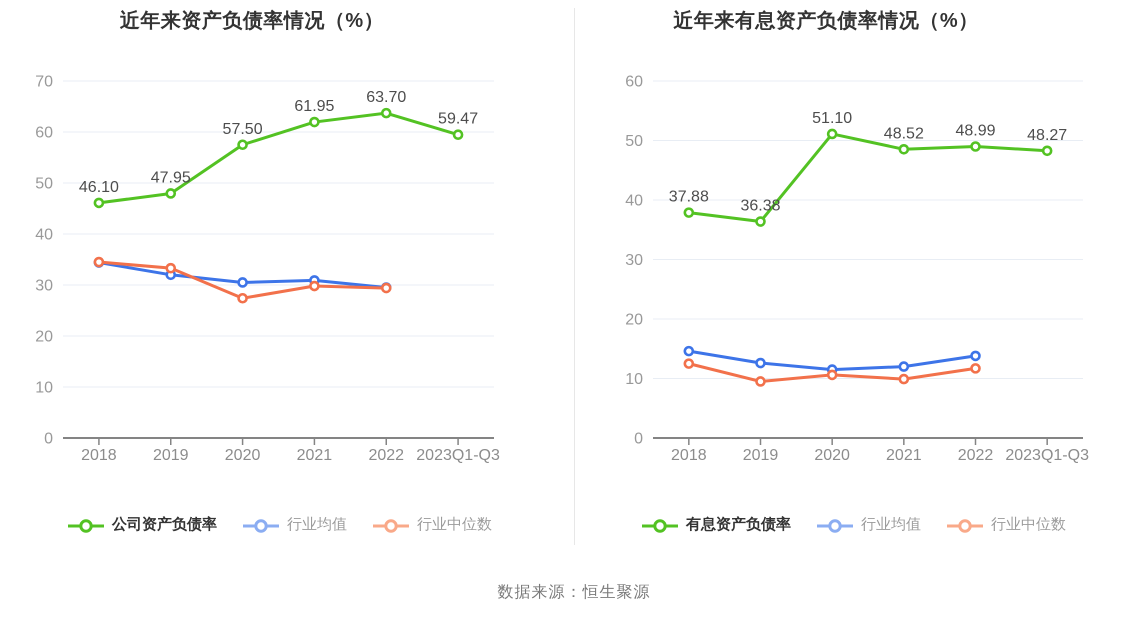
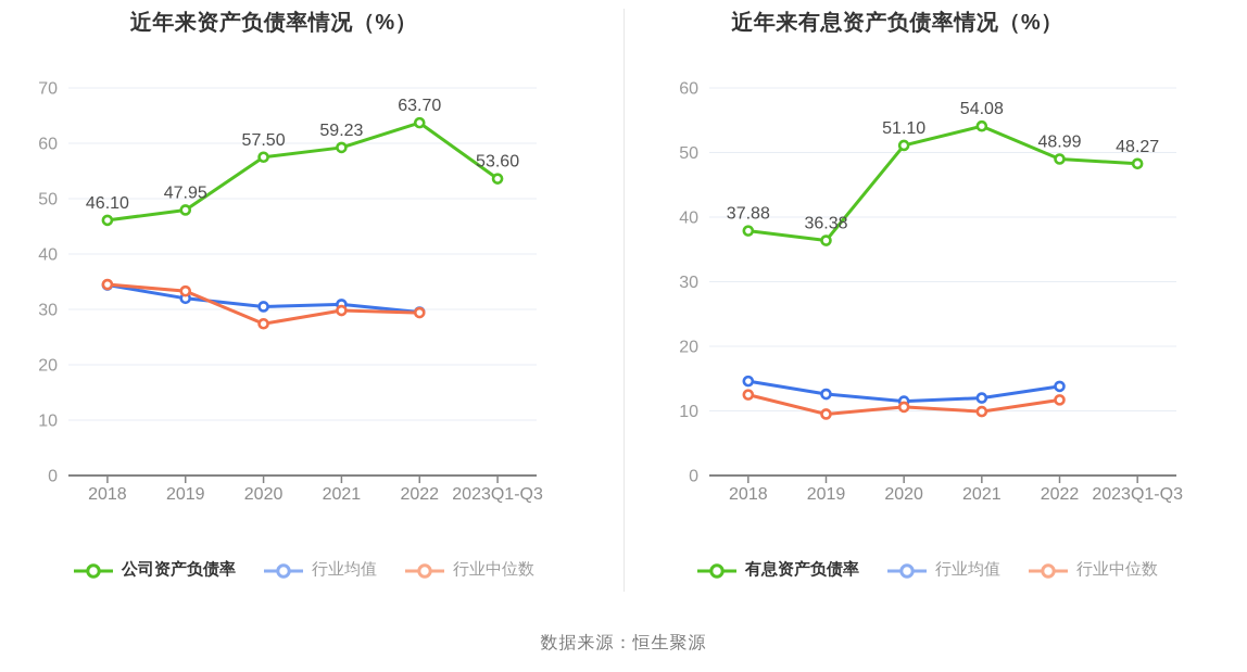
近年来资产负债率情况（%）/公司资产负债率/2021: 61.95 -> 59.23
近年来资产负债率情况（%）/公司资产负债率/2023Q1-Q3: 59.47 -> 53.60
近年来有息资产负债率情况（%）/有息资产负债率/2021: 48.52 -> 54.08
